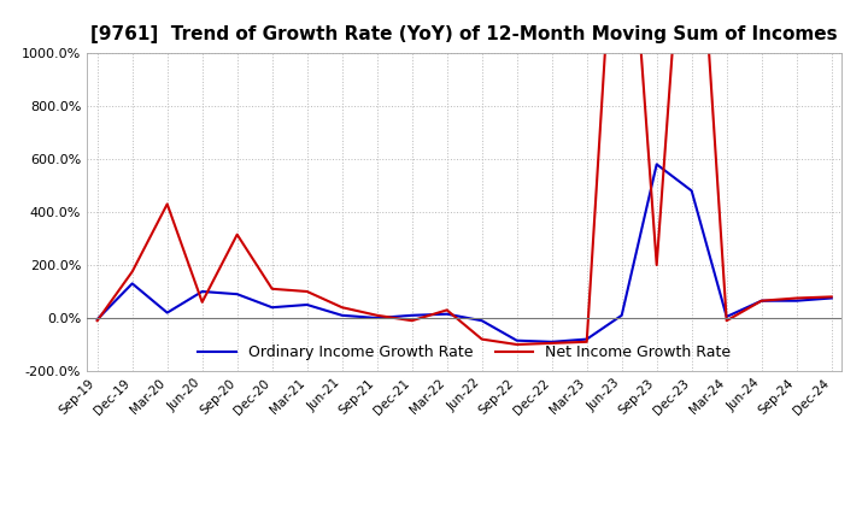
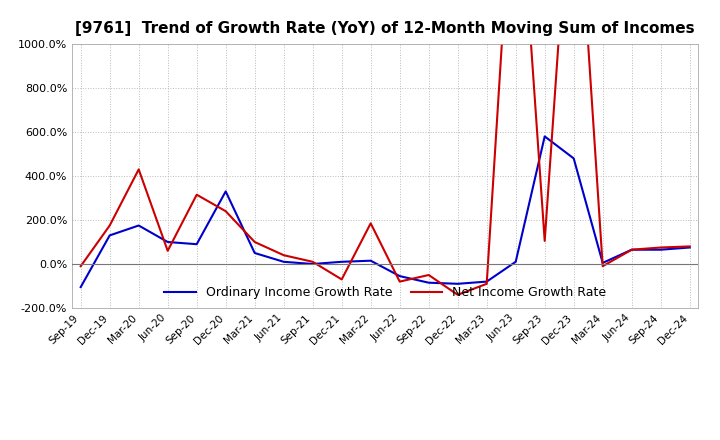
Ordinary Income Growth Rate/Sep-19: -5% -> -105%
Ordinary Income Growth Rate/Mar-20: 20% -> 175%
Ordinary Income Growth Rate/Dec-20: 40% -> 330%
Net Income Growth Rate/Dec-20: 110% -> 240%
Net Income Growth Rate/Dec-21: -10% -> -70%
Net Income Growth Rate/Mar-22: 30% -> 185%
Ordinary Income Growth Rate/Jun-22: -10% -> -55%
Net Income Growth Rate/Sep-22: -100% -> -50%
Net Income Growth Rate/Dec-22: -95% -> -140%
Net Income Growth Rate/Sep-23: 200% -> 105%
